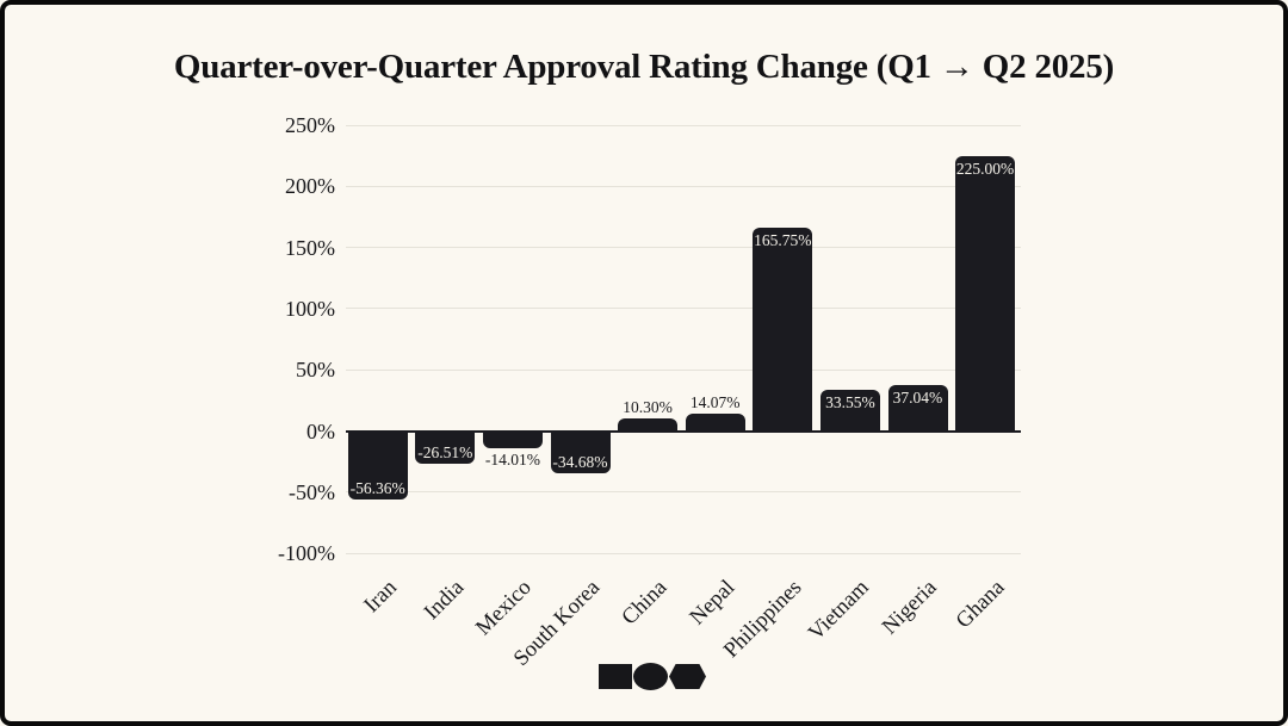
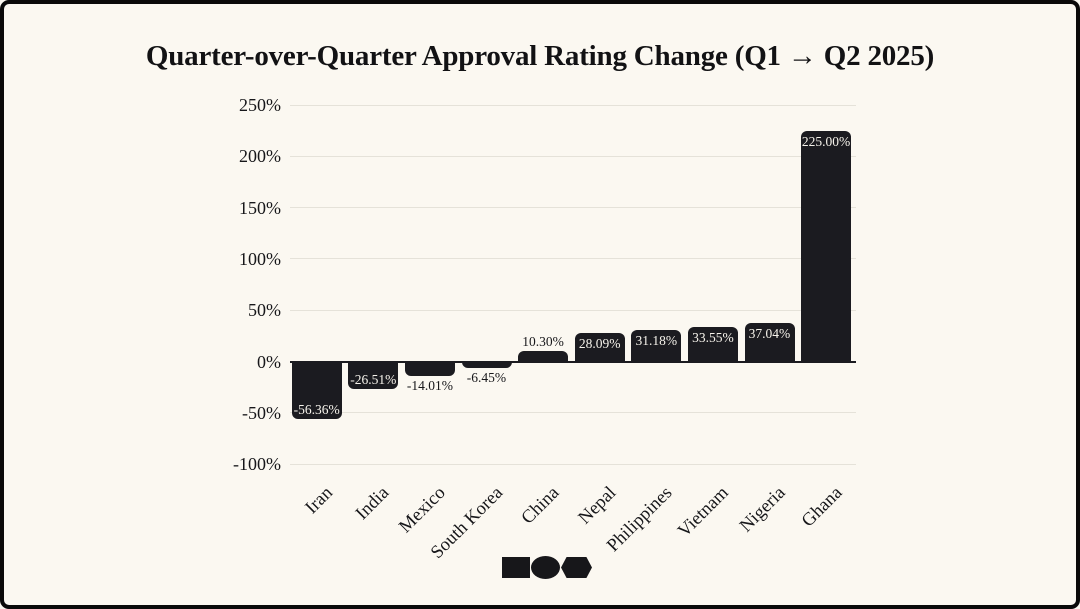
South Korea: -34.68% -> -6.45%
Nepal: 14.07% -> 28.09%
Philippines: 165.75% -> 31.18%
